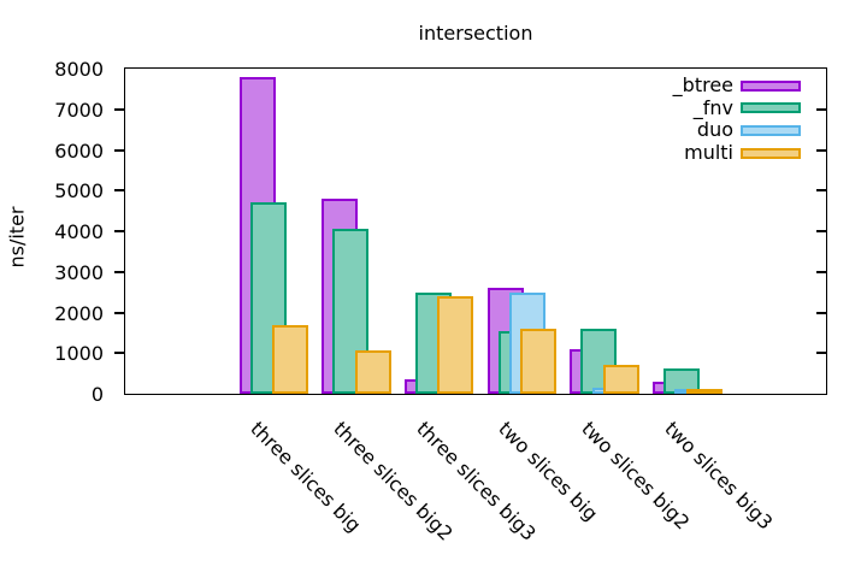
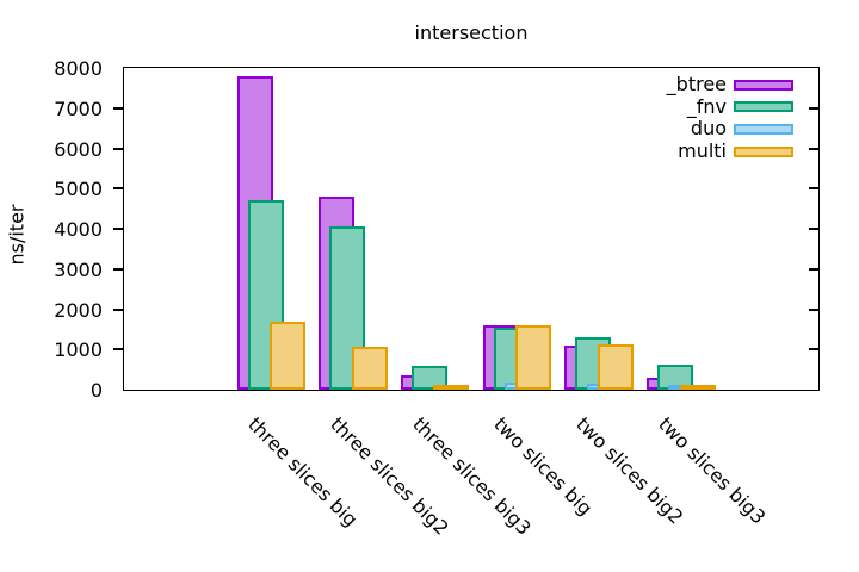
_fnv/three slices big3: 2500 -> 600
multi/three slices big3: 2400 -> 100
_btree/two slices big: 2600 -> 1600
duo/two slices big: 2500 -> 200
_fnv/two slices big2: 1600 -> 1300
multi/two slices big2: 700 -> 1100
